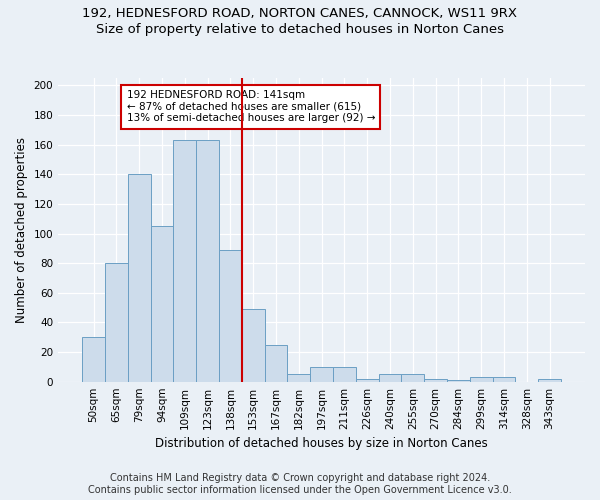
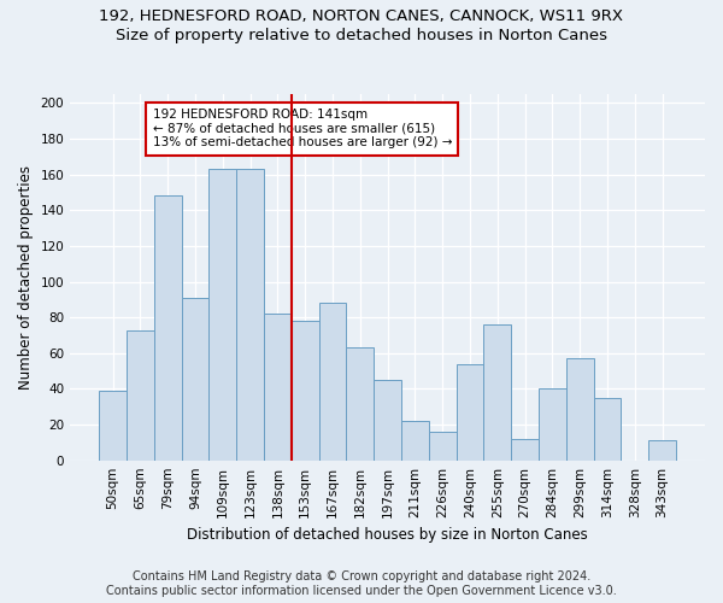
50sqm: 30 -> 39
65sqm: 80 -> 73
79sqm: 140 -> 148
94sqm: 105 -> 91
138sqm: 89 -> 82
153sqm: 49 -> 78
167sqm: 25 -> 88
182sqm: 5 -> 63
197sqm: 10 -> 45
211sqm: 10 -> 22
226sqm: 2 -> 16
240sqm: 5 -> 54
255sqm: 5 -> 76
270sqm: 2 -> 12
284sqm: 1 -> 40
299sqm: 3 -> 57
314sqm: 3 -> 35
343sqm: 2 -> 11
